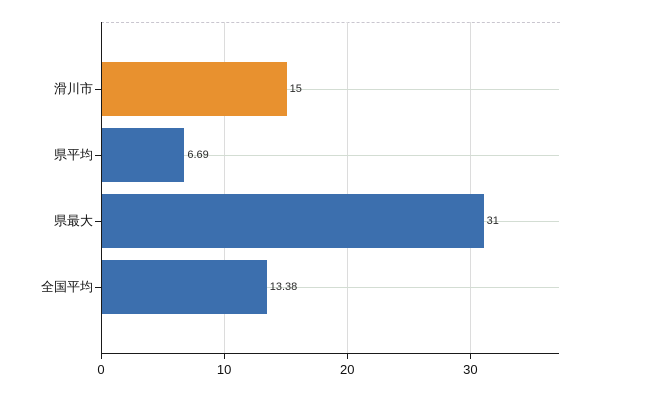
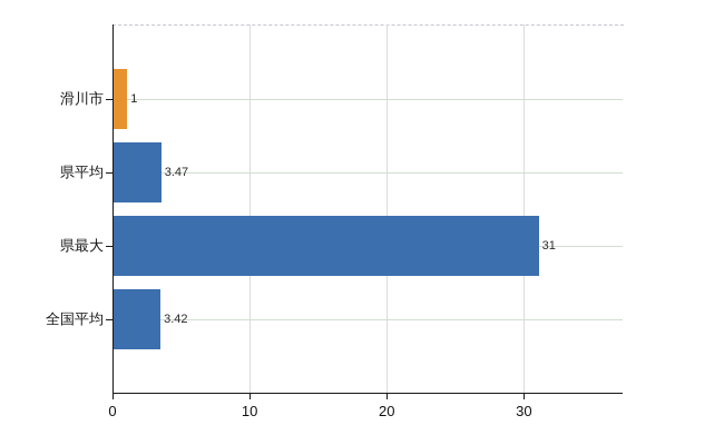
滑川市: 15 -> 1
県平均: 6.69 -> 3.47
全国平均: 13.38 -> 3.42
